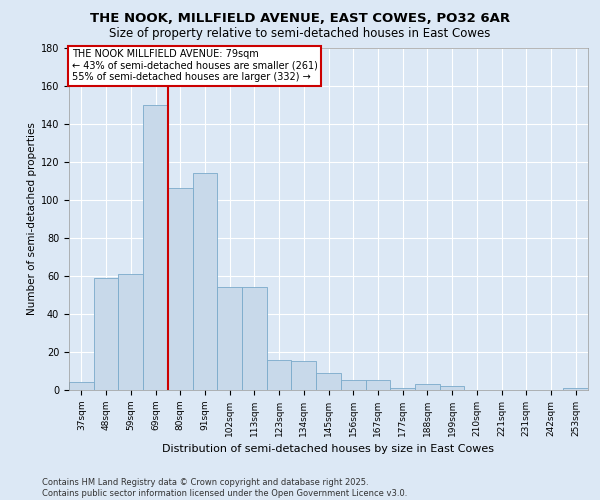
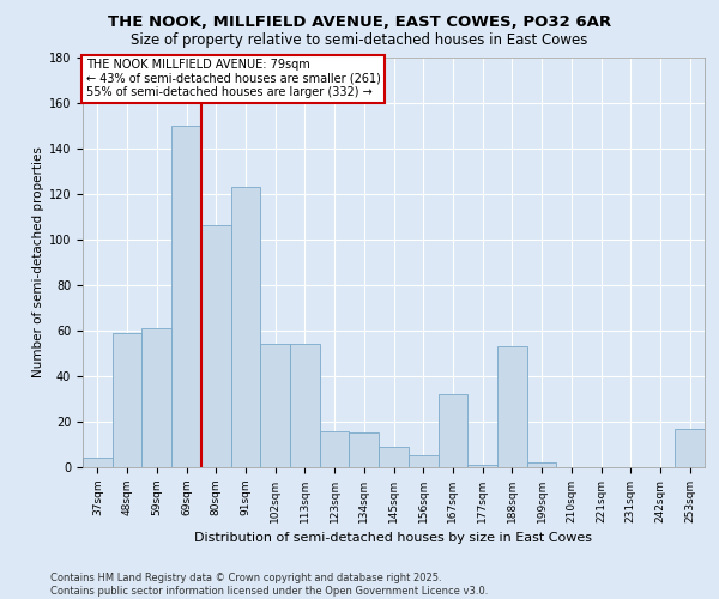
91sqm: 114 -> 123
167sqm: 5 -> 32
188sqm: 3 -> 53
253sqm: 1 -> 17
